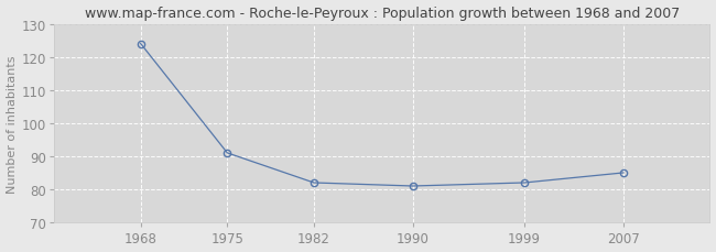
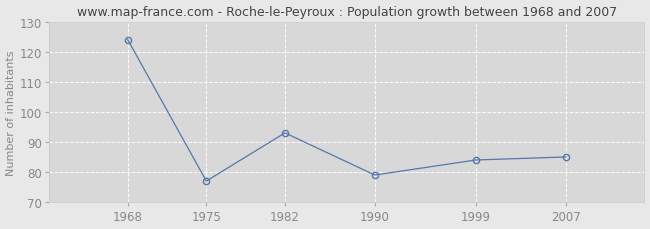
1975: 91 -> 77
1982: 82 -> 93
1990: 81 -> 79
1999: 82 -> 84
